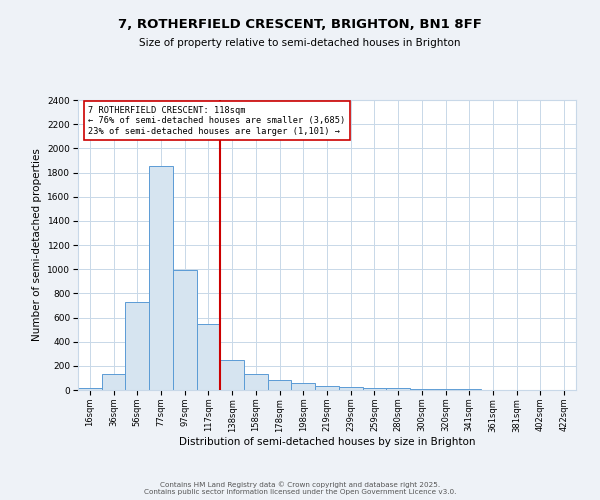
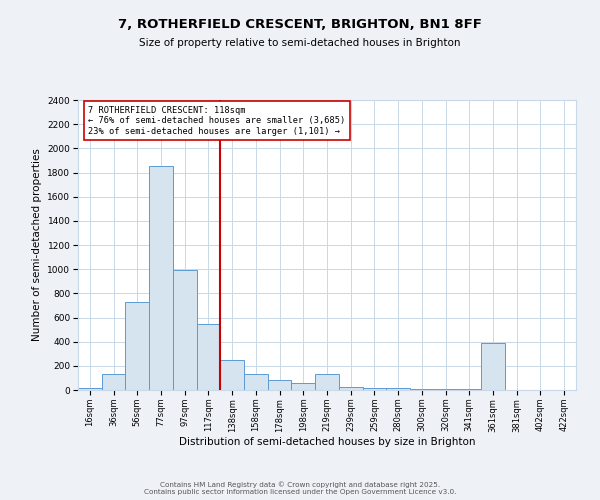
219sqm: 40 -> 130
361sqm: 0 -> 390
